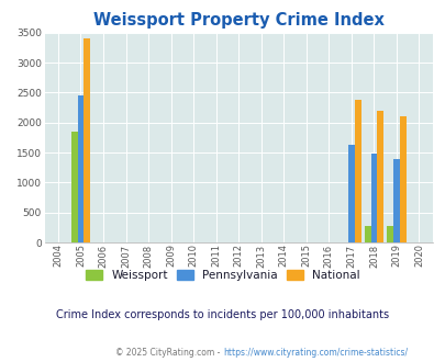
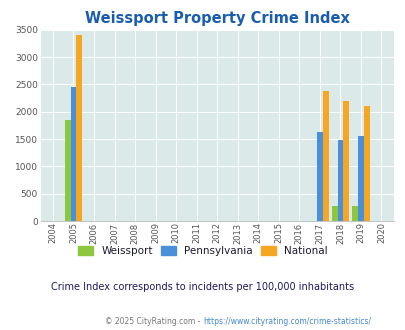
Pennsylvania/2019: 1400 -> 1560
